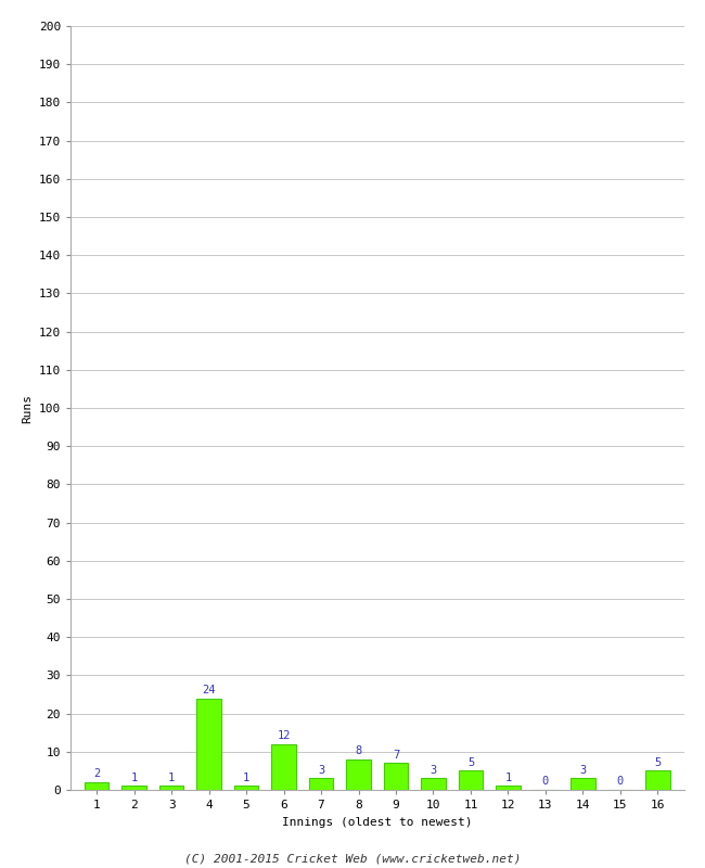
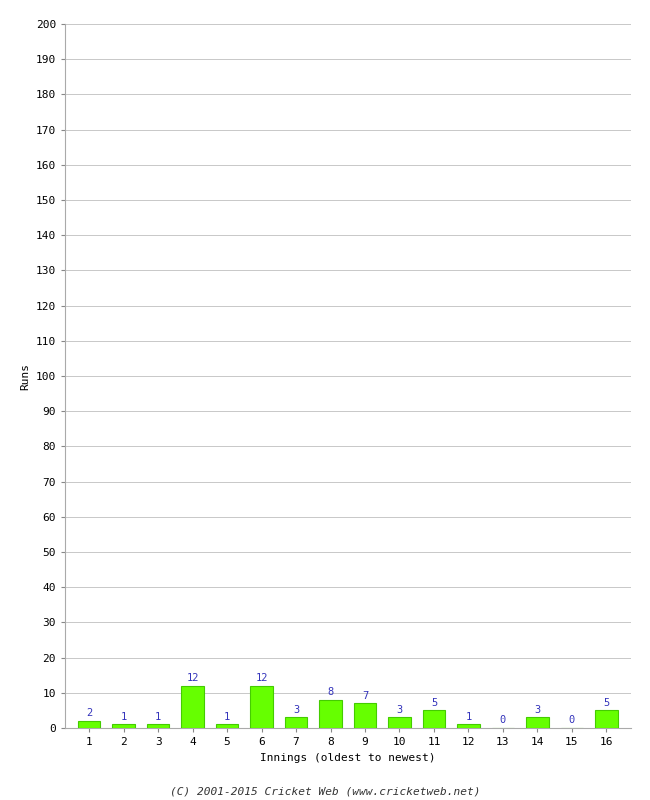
4: 24 -> 12
